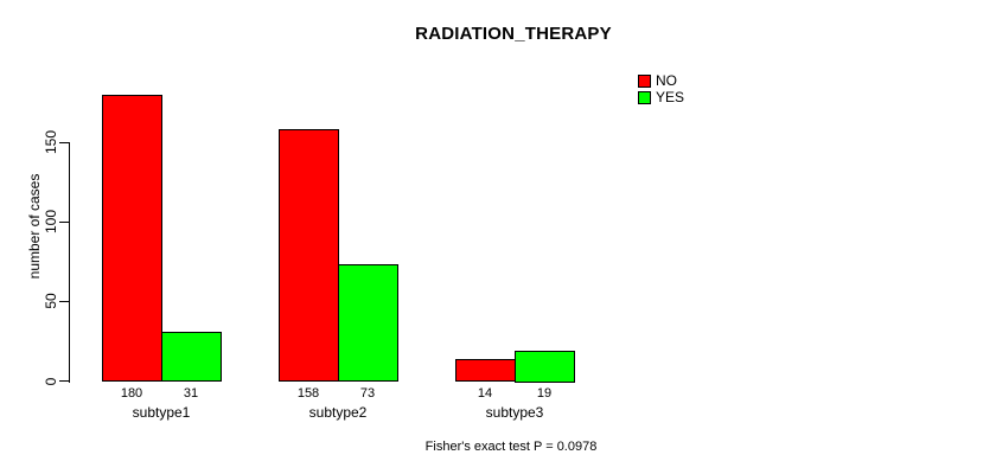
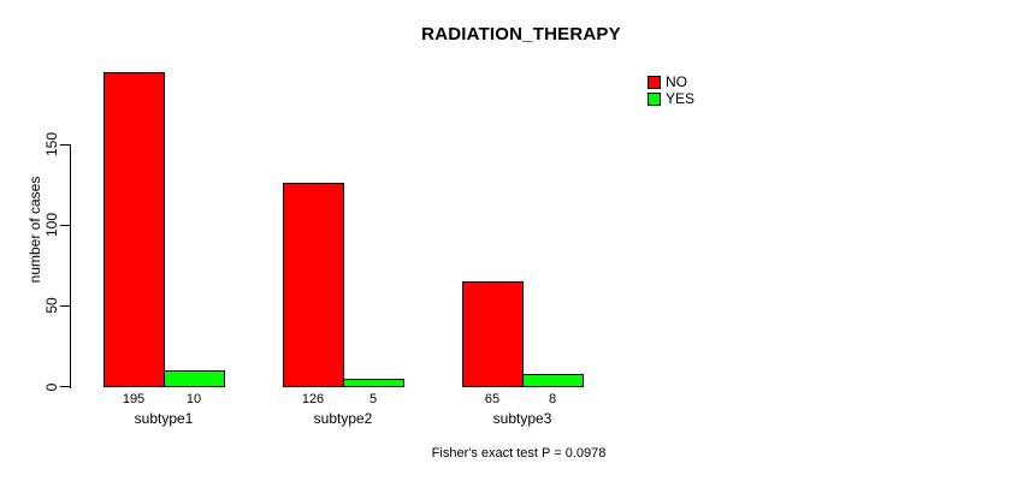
NO/subtype1: 180 -> 195
YES/subtype1: 31 -> 10
NO/subtype2: 158 -> 126
YES/subtype2: 73 -> 5
NO/subtype3: 14 -> 65
YES/subtype3: 19 -> 8
